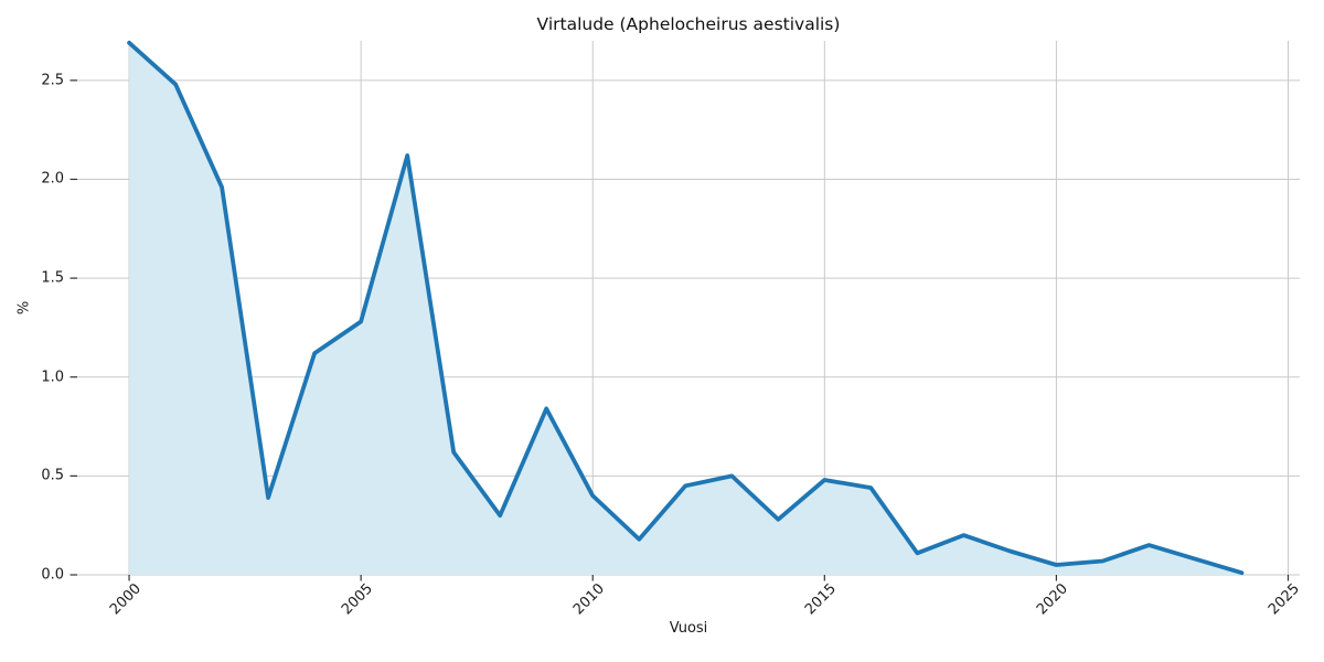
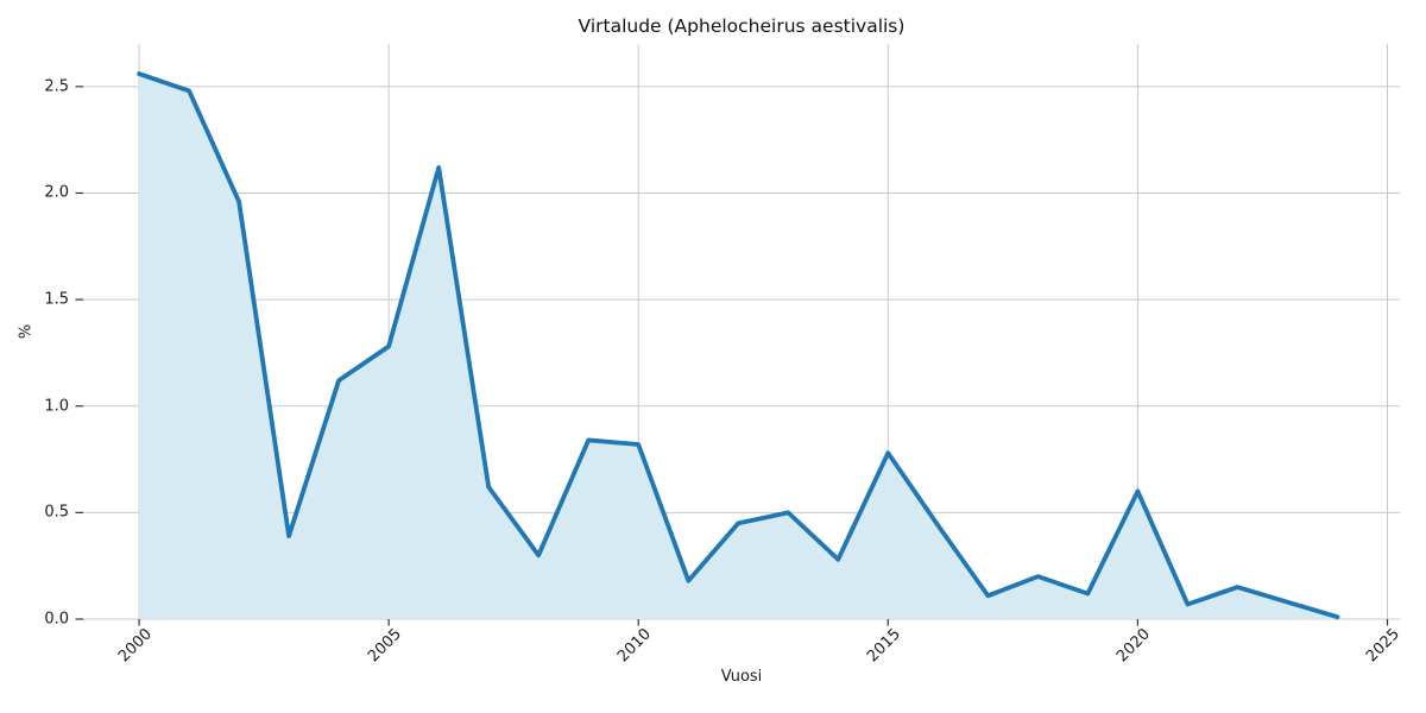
2000: 2.69 -> 2.56
2010: 0.40 -> 0.82
2015: 0.48 -> 0.78
2020: 0.05 -> 0.60
